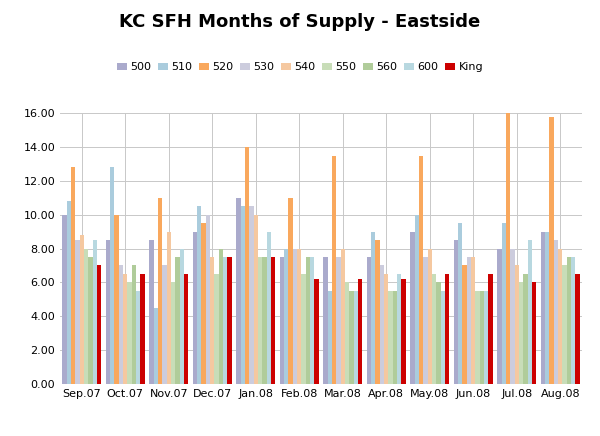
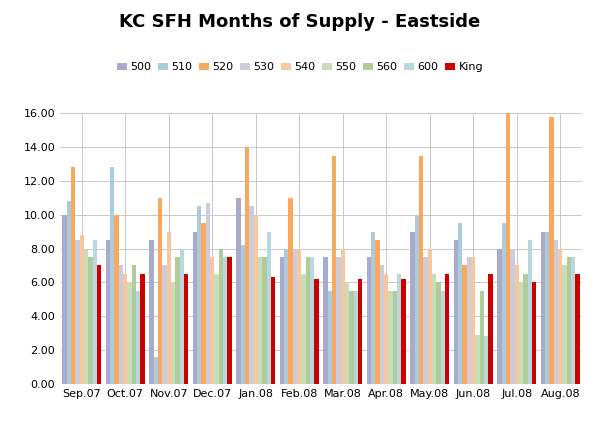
510/Nov.07: 4.5 -> 1.6
530/Dec.07: 10.0 -> 10.7
510/Jan.08: 10.5 -> 8.2
King/Jan.08: 7.5 -> 6.3
550/Jun.08: 5.5 -> 2.9
600/Jun.08: 5.5 -> 2.8
